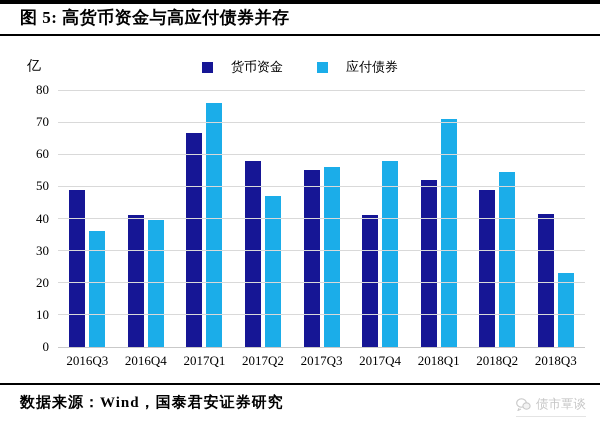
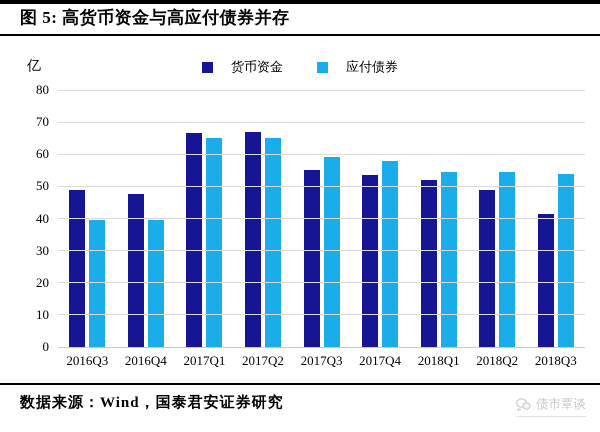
应付债券/2016Q3: 36 -> 40
货币资金/2016Q4: 41 -> 48
应付债券/2017Q1: 76 -> 65
货币资金/2017Q2: 58 -> 67
应付债券/2017Q2: 47 -> 65
应付债券/2017Q3: 56 -> 59
货币资金/2017Q4: 41 -> 54
应付债券/2018Q1: 71 -> 54
应付债券/2018Q3: 23 -> 54
